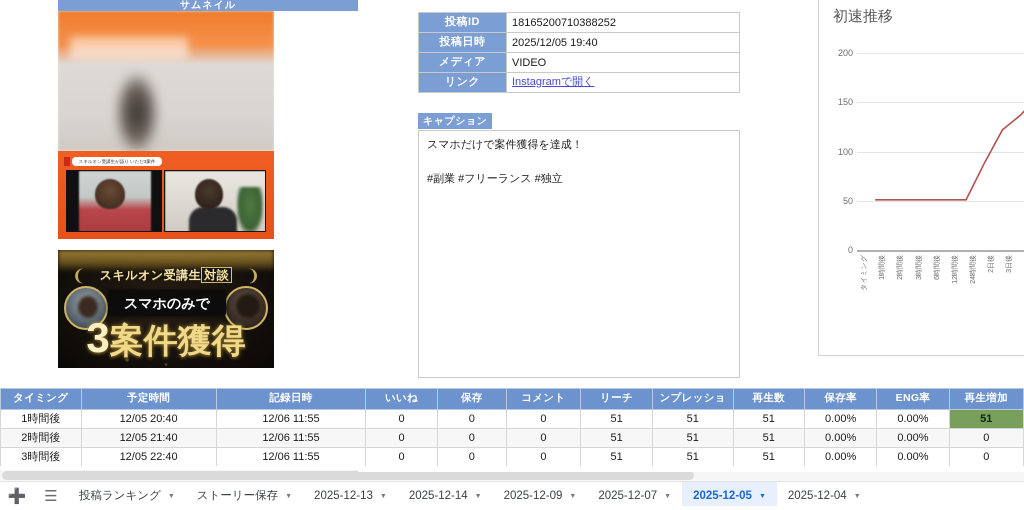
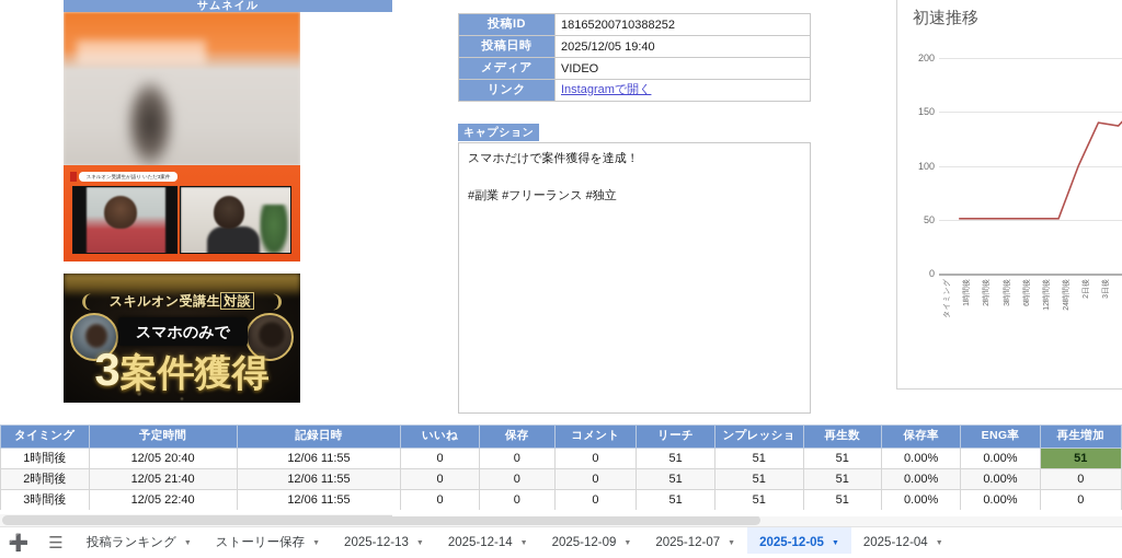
2日後: 90 -> 100
3日後: 120 -> 140
